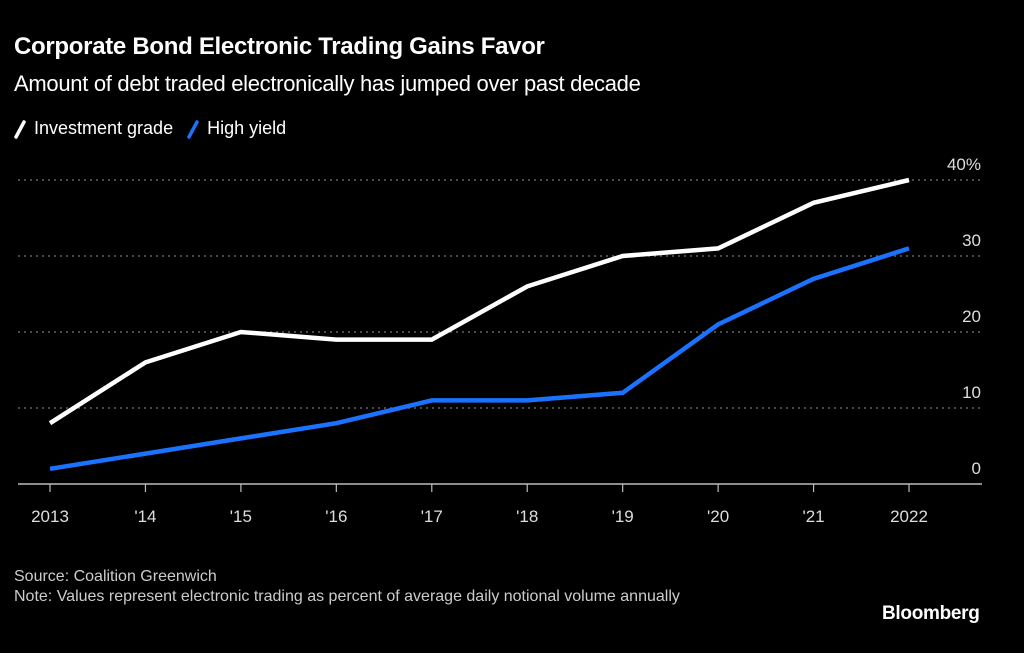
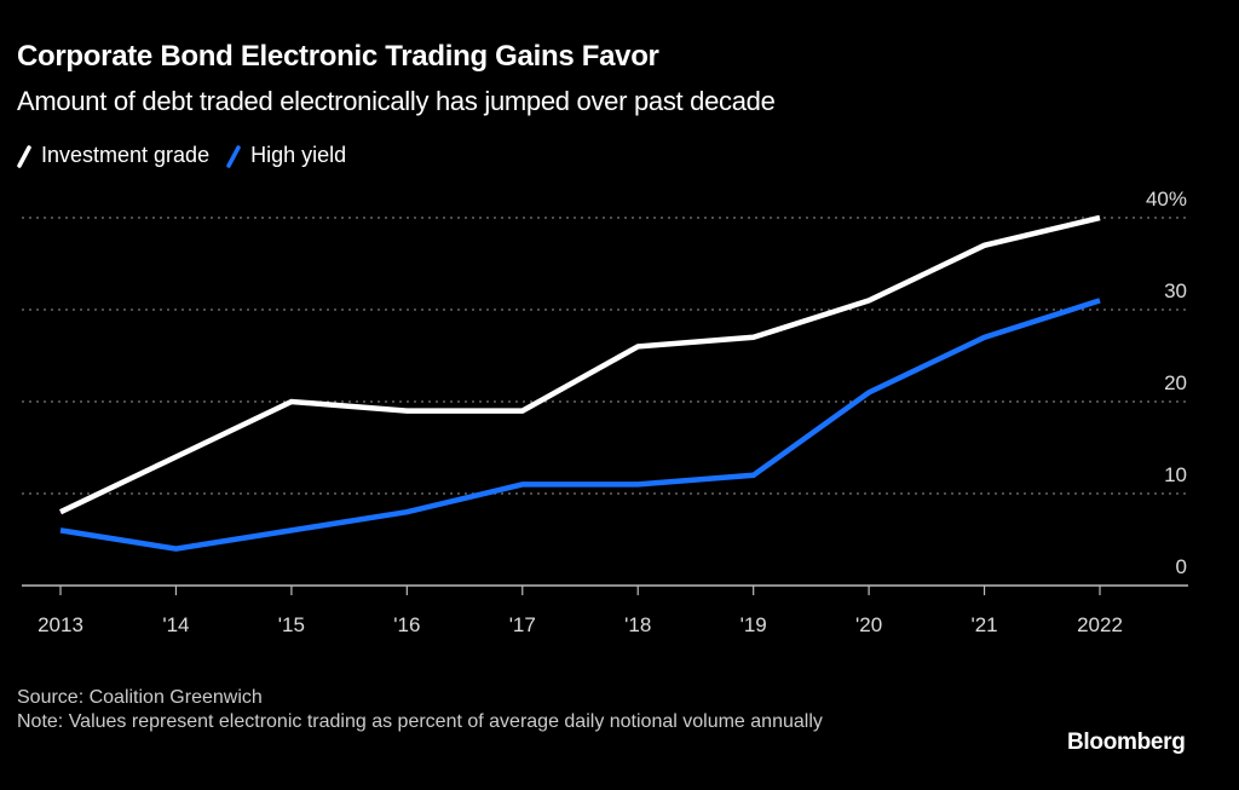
High yield/2013: 2% -> 6%
Investment grade/'14: 16% -> 14%
Investment grade/'19: 30% -> 27%
